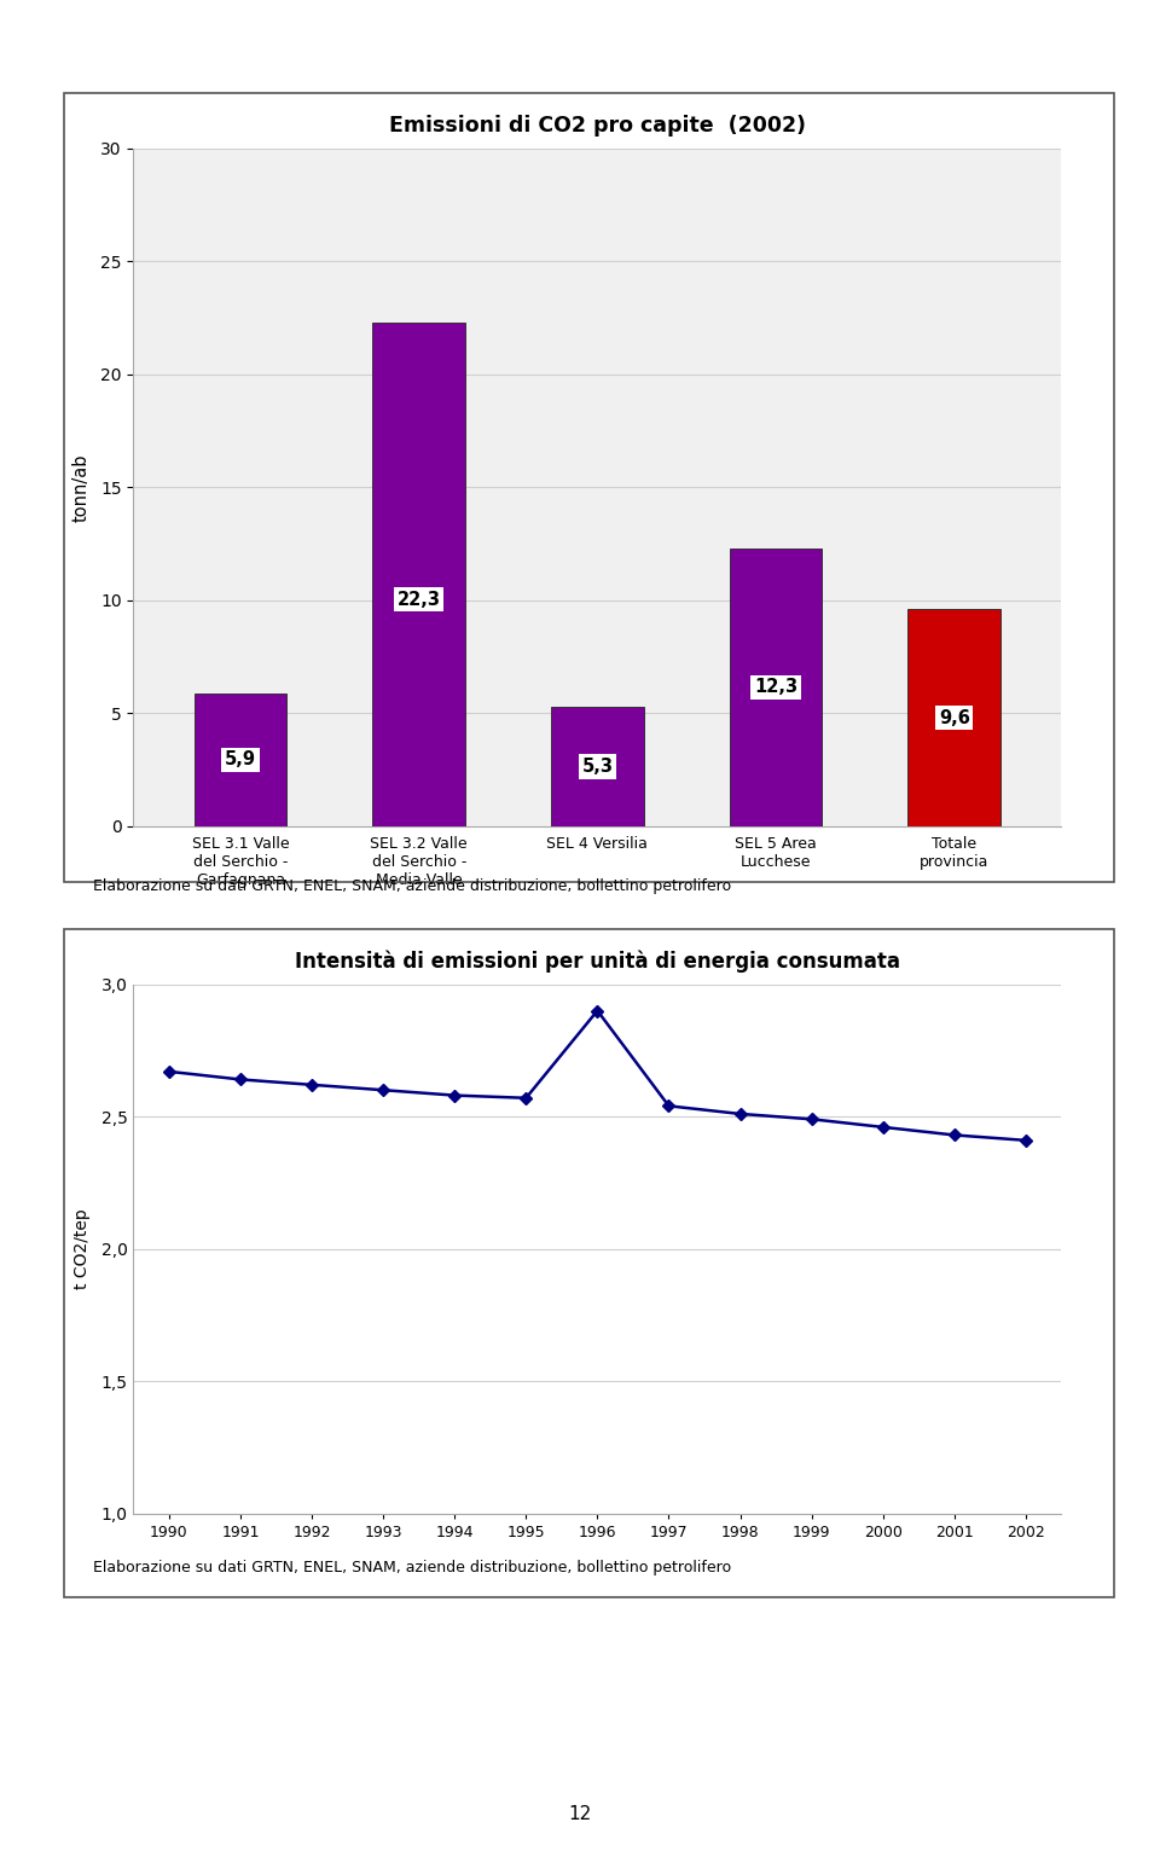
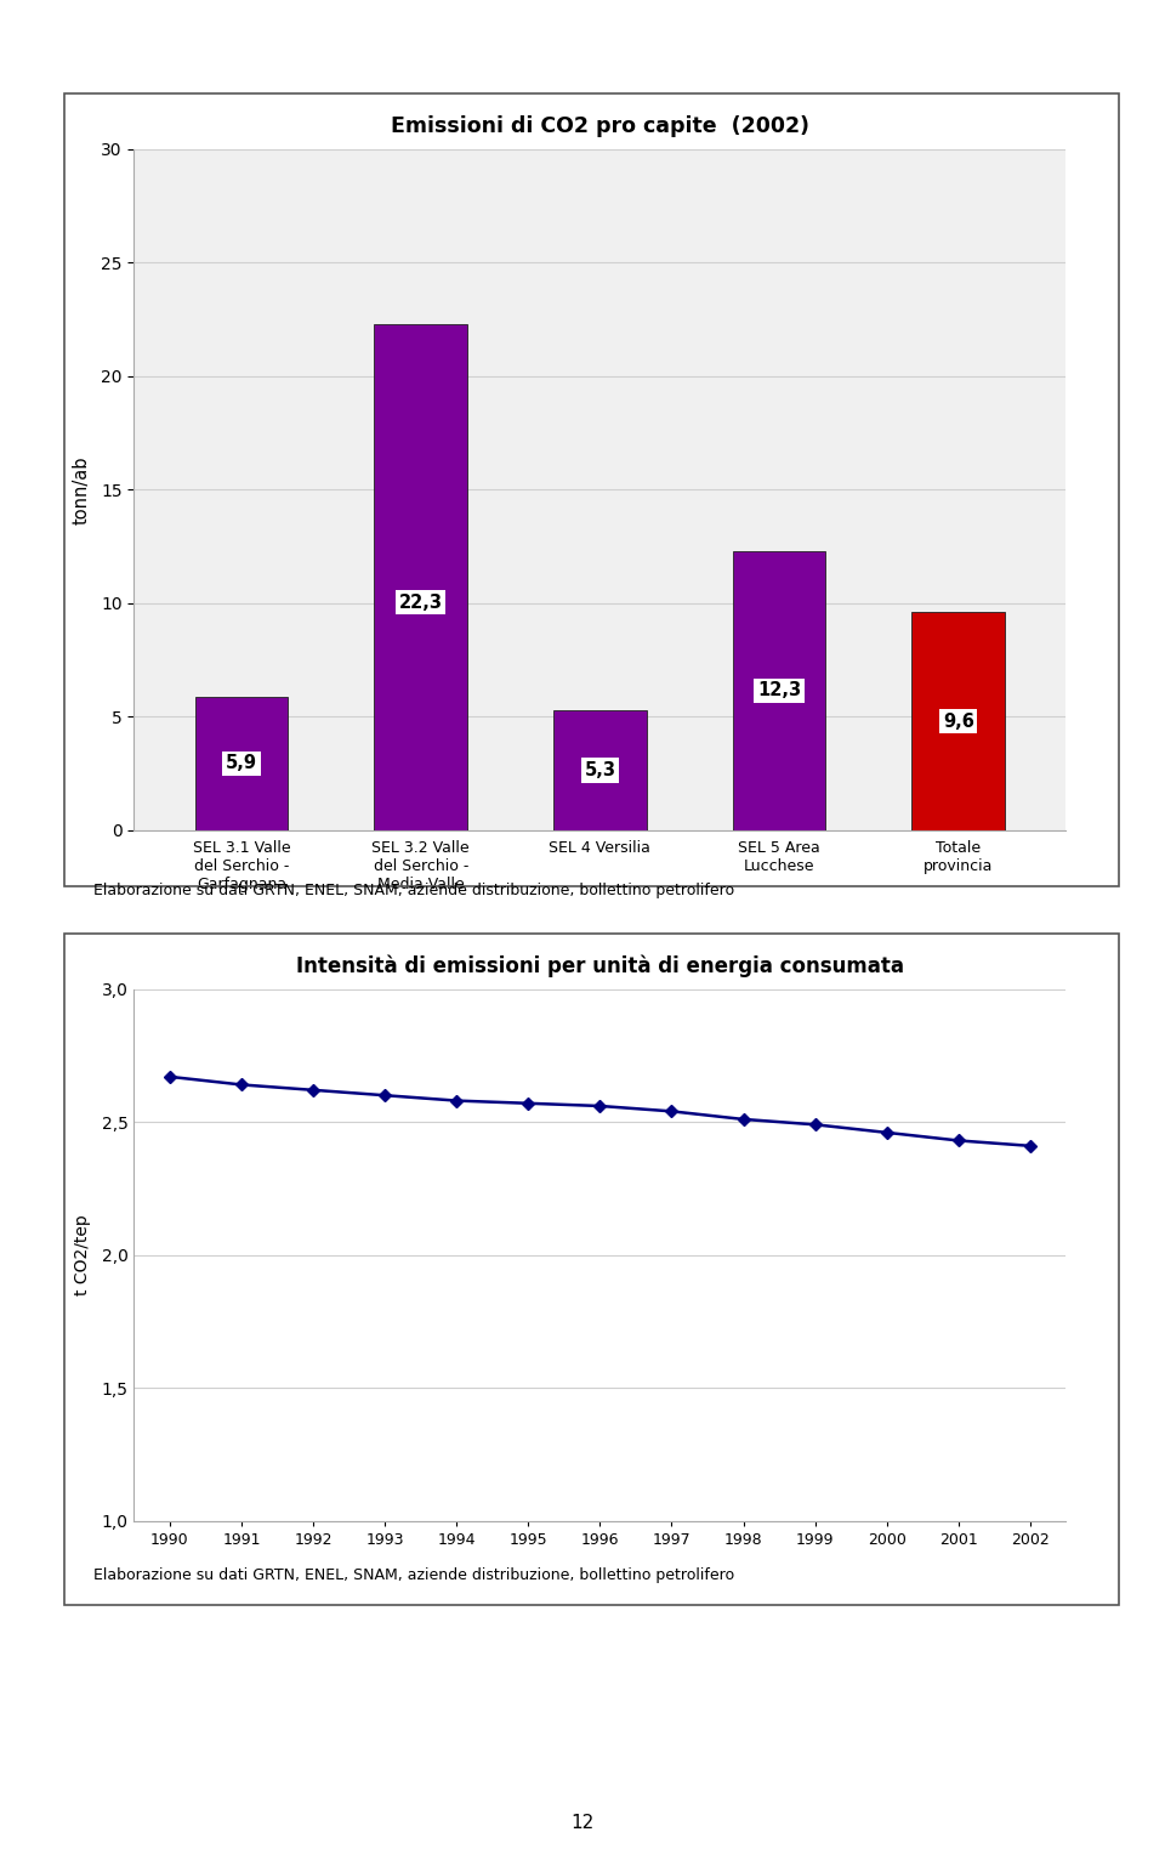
Intensità di emissioni per unità di energia consumata/1996: 2,90 -> 2,56
